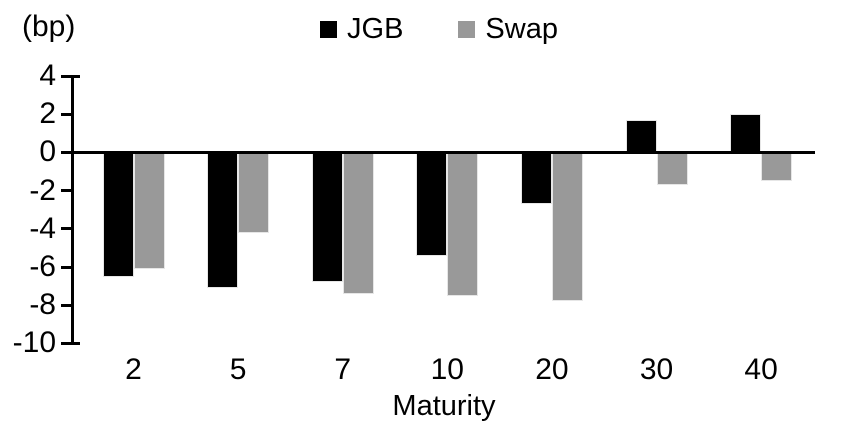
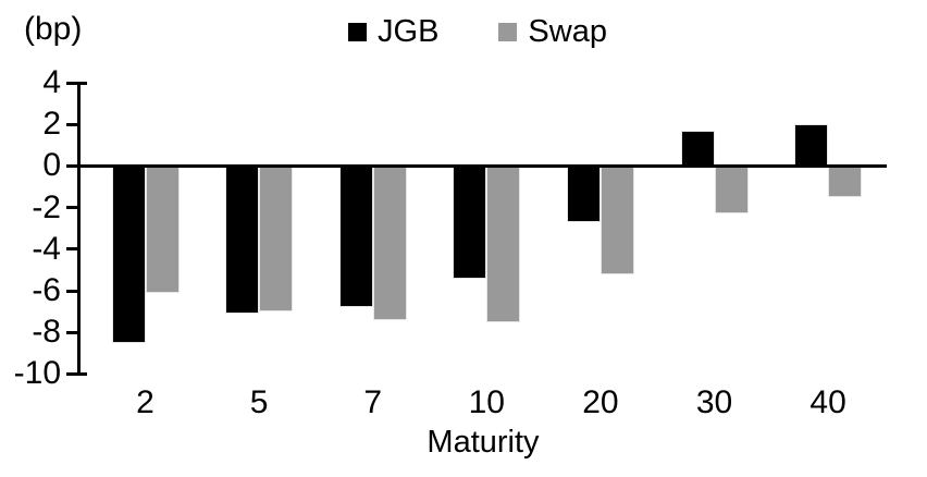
JGB/2: -6.5 -> -8.5
Swap/5: -4.2 -> -7.0
Swap/20: -7.8 -> -5.2
Swap/30: -1.7 -> -2.3
